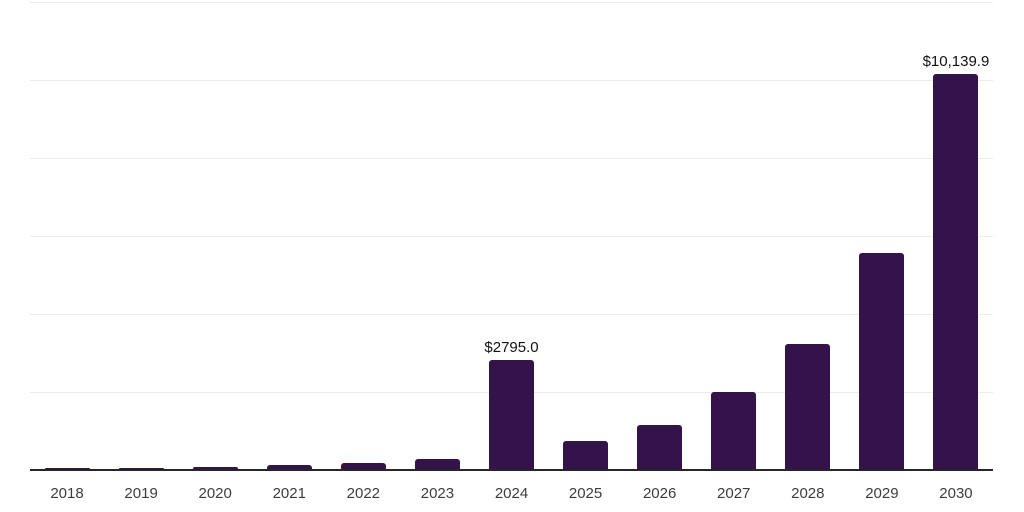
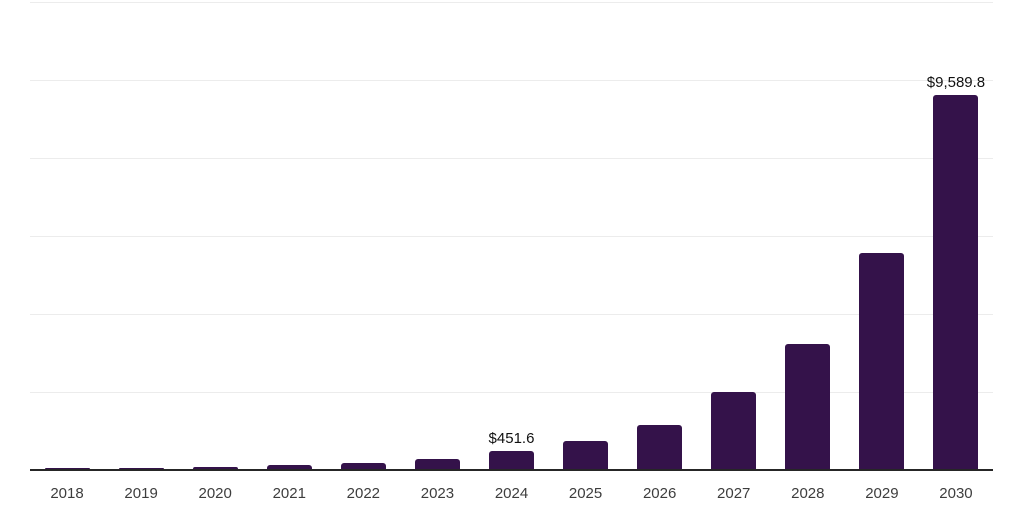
2024: $2795.0 -> $451.6
2030: $10,139.9 -> $9,589.8
